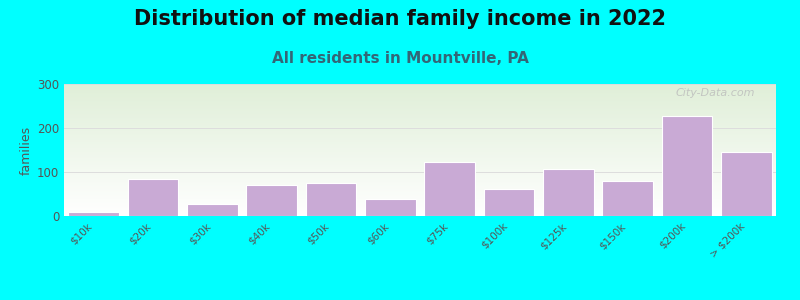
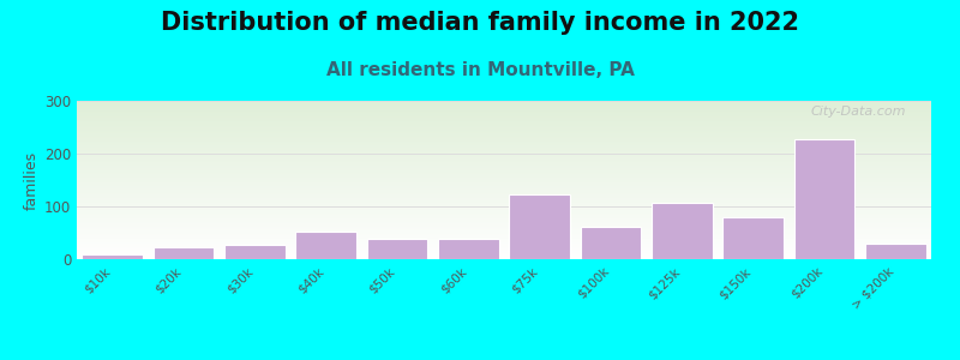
$20k: 85 -> 22
$40k: 70 -> 52
$50k: 75 -> 38
> $200k: 145 -> 30
